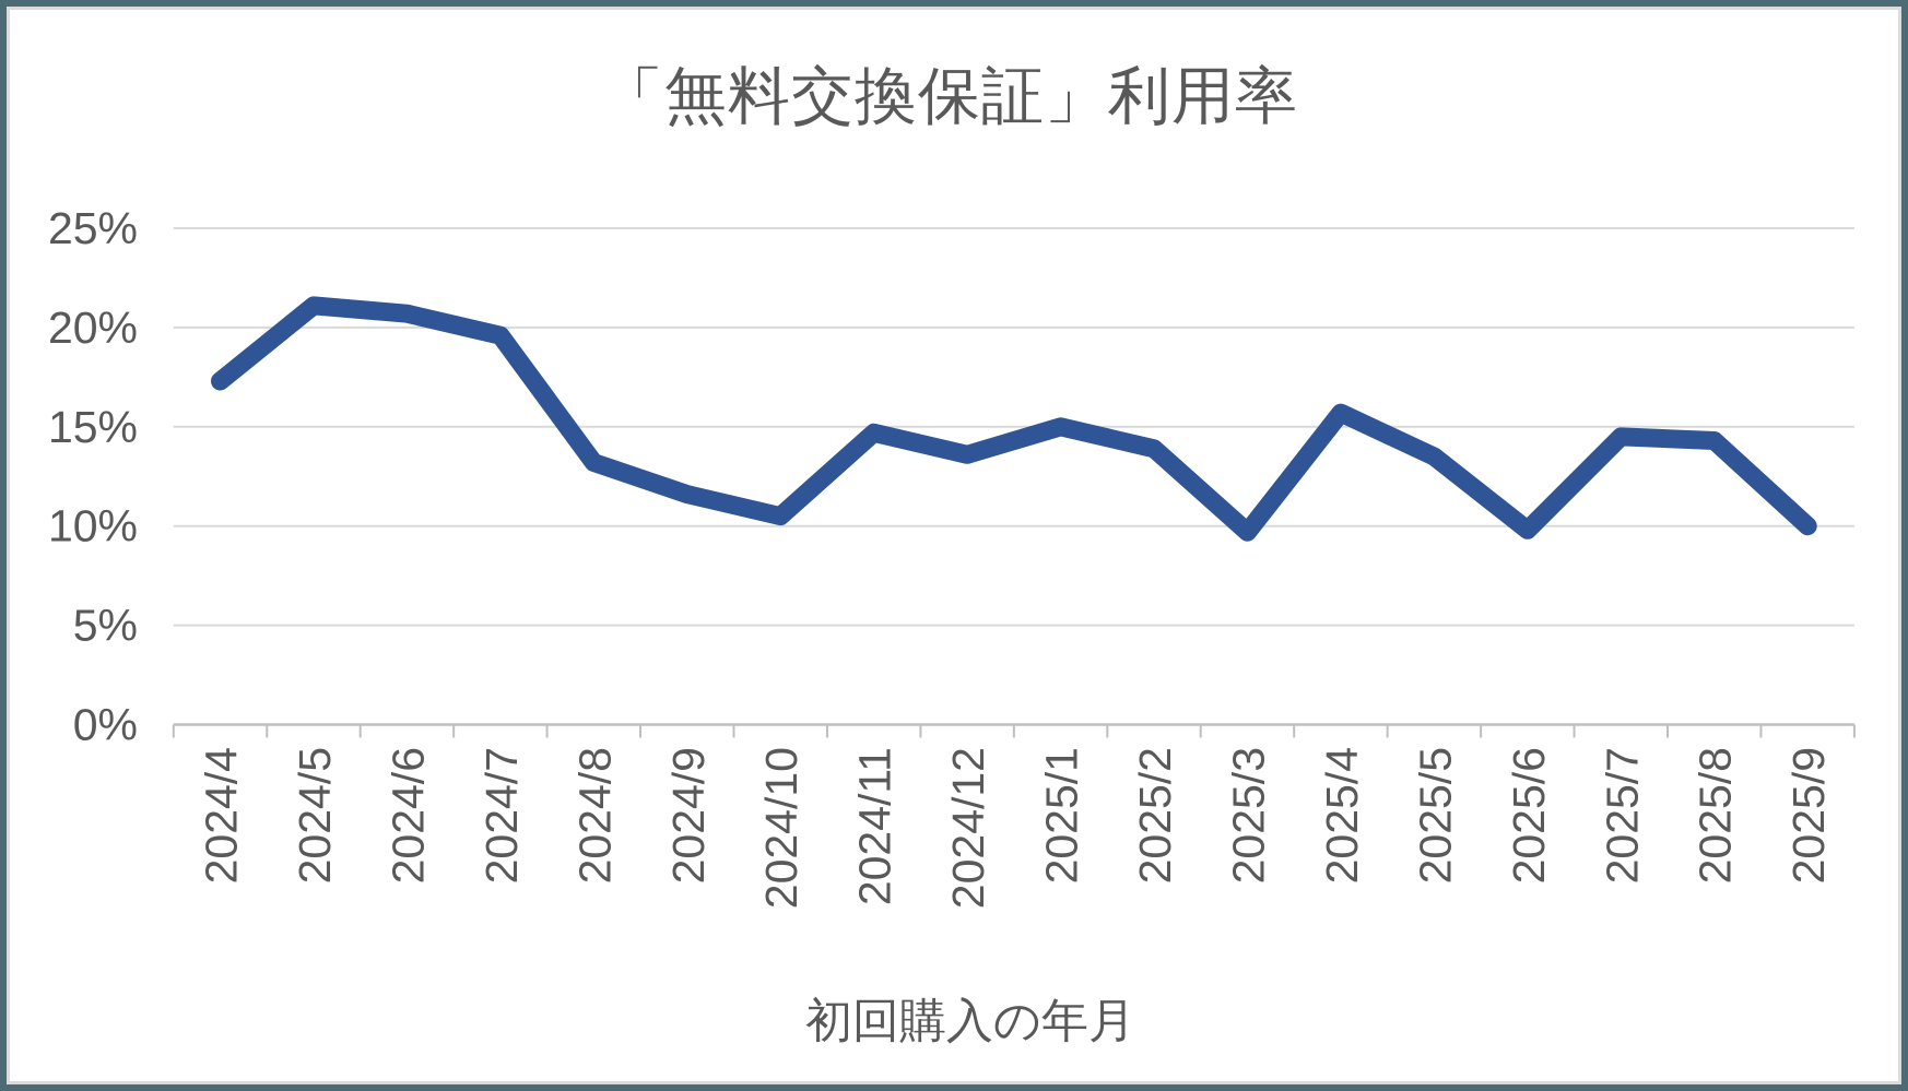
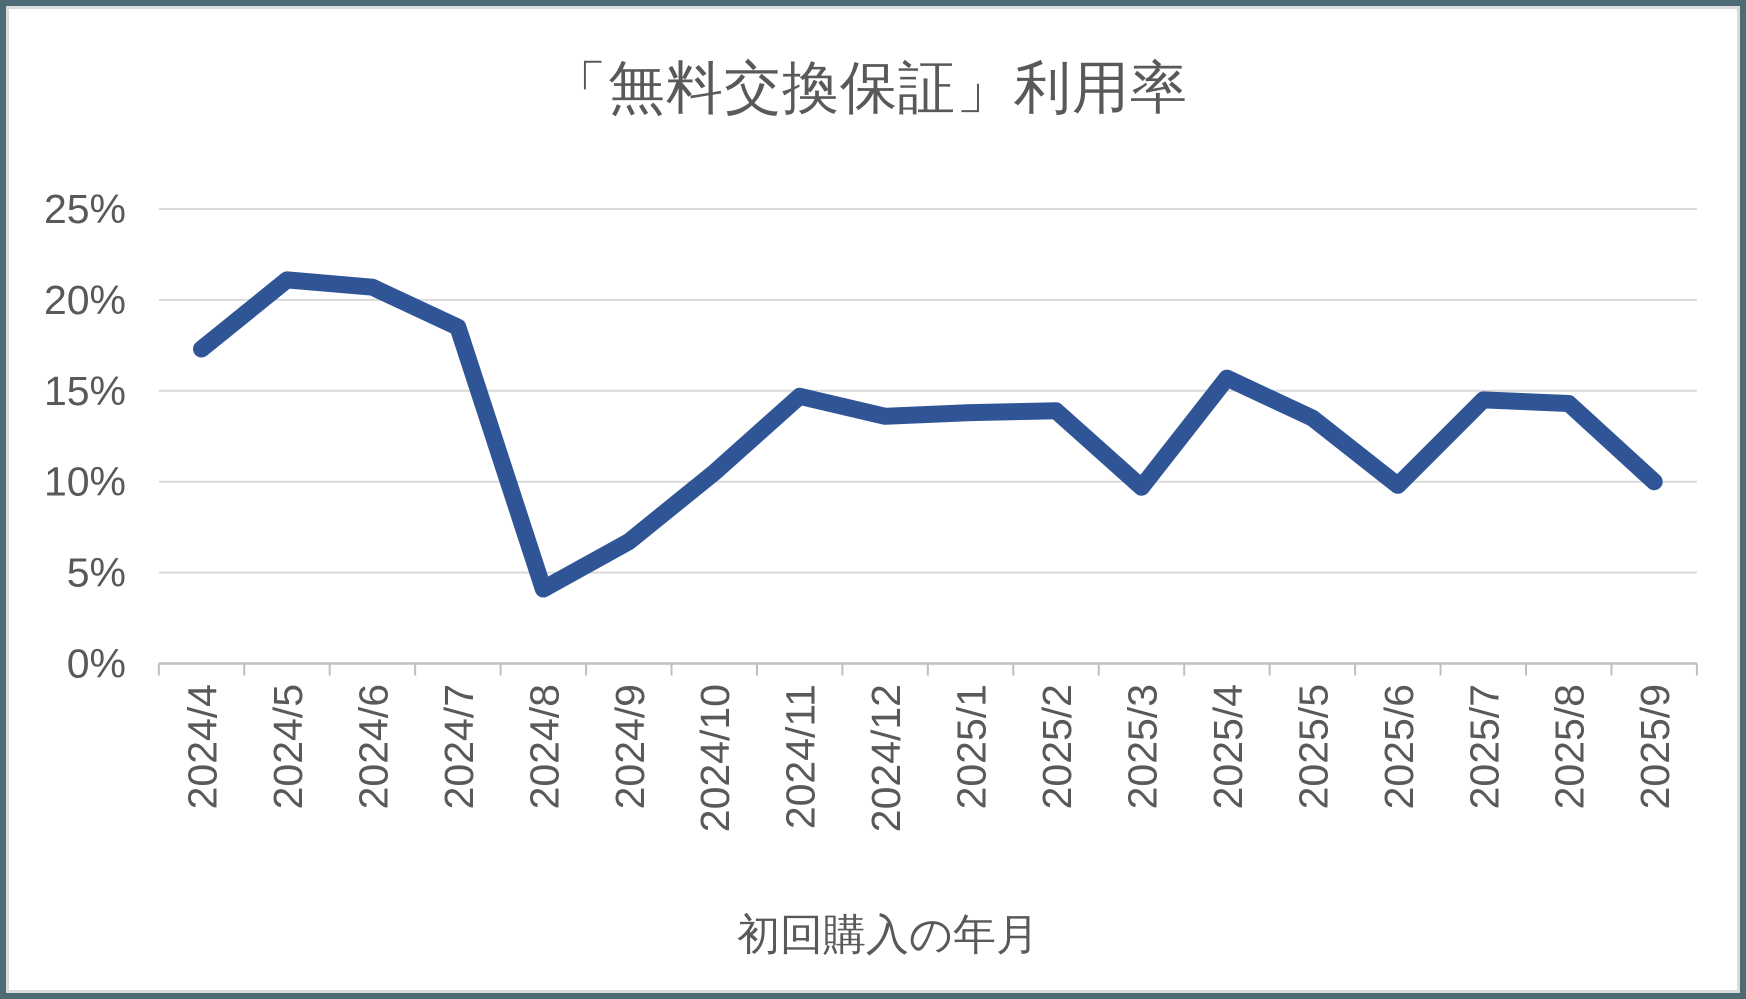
2024/7: 19.6% -> 18.5%
2024/8: 13.2% -> 4.1%
2024/9: 11.6% -> 6.7%
2025/1: 15.0% -> 13.8%
